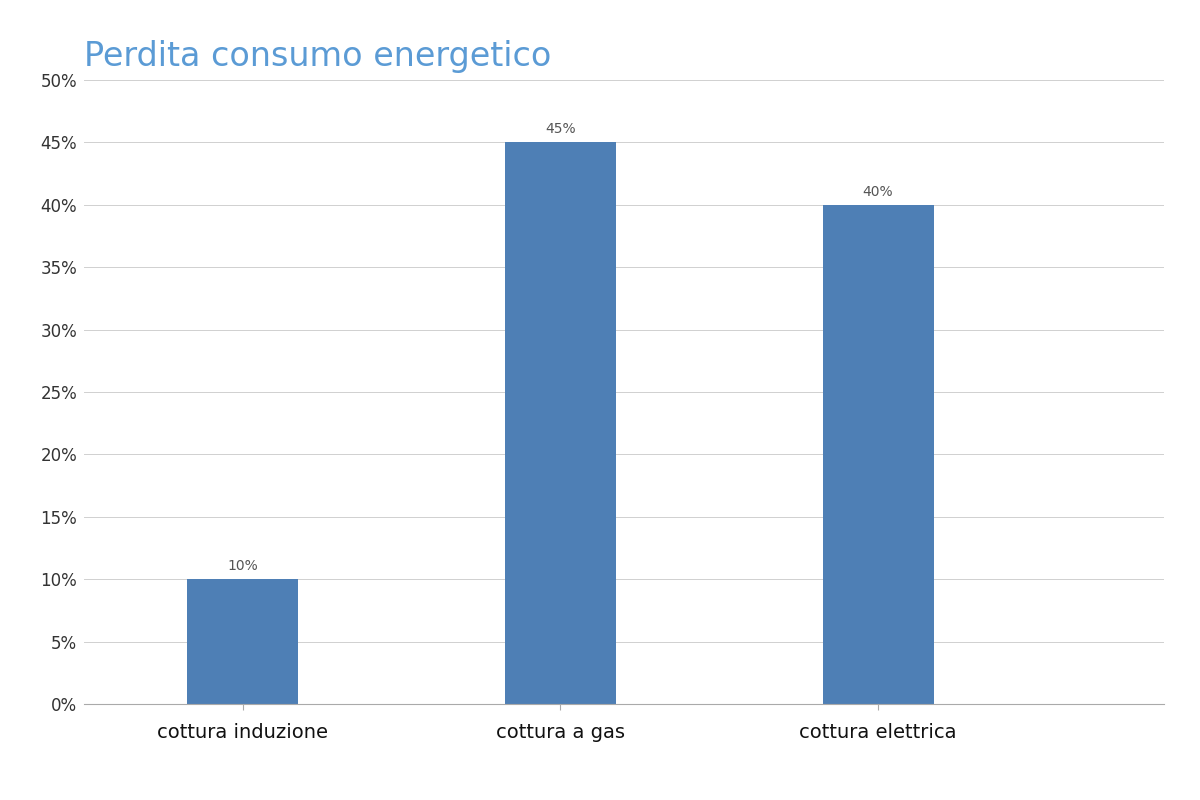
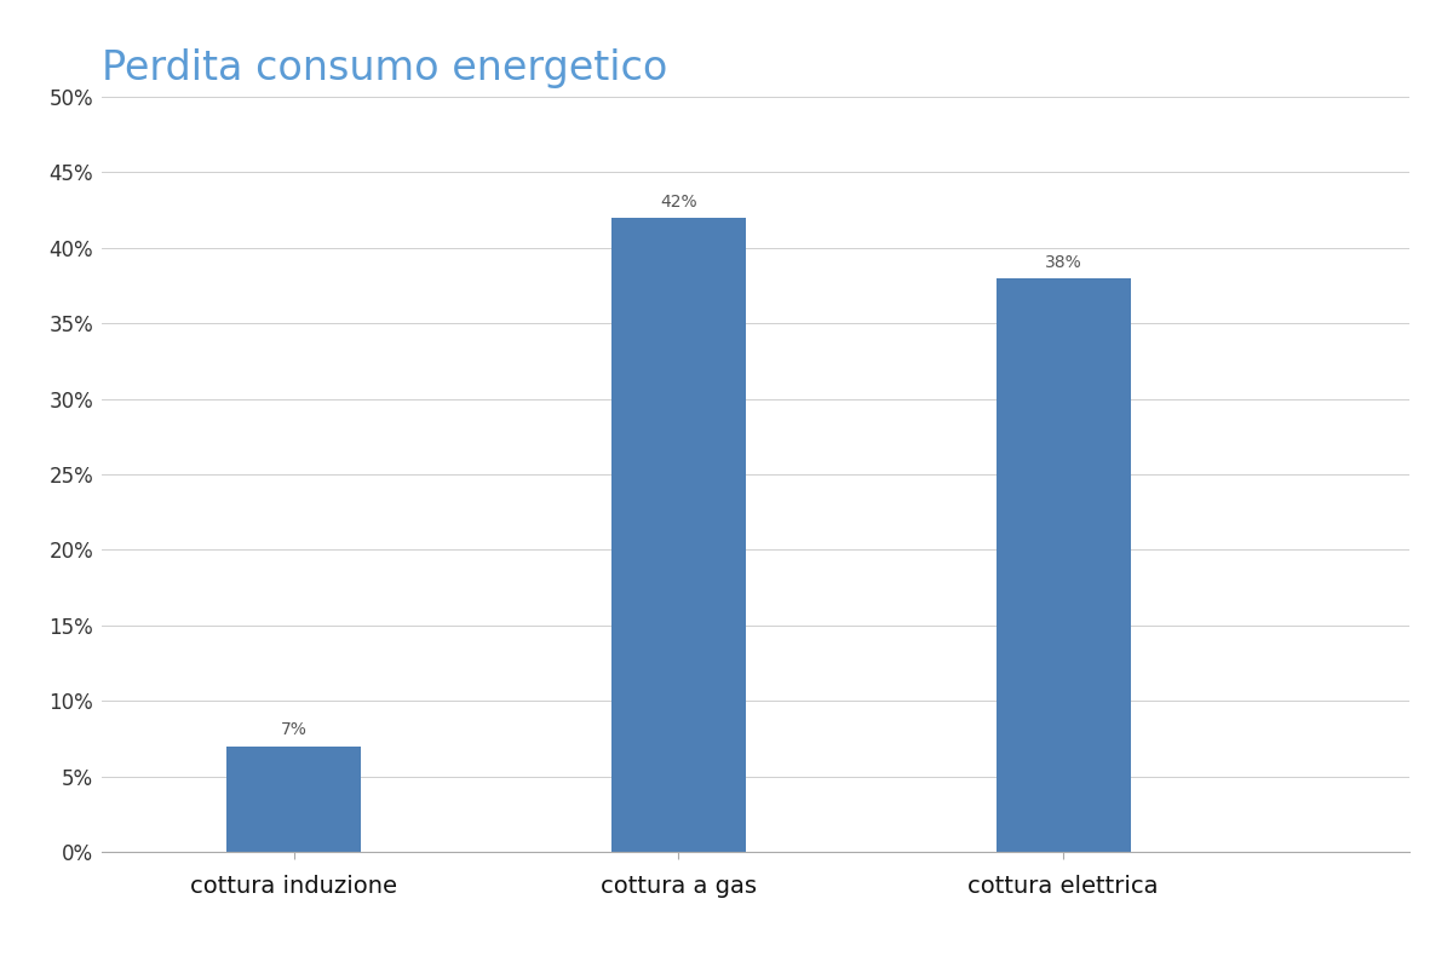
cottura induzione: 10% -> 7%
cottura a gas: 45% -> 42%
cottura elettrica: 40% -> 38%
